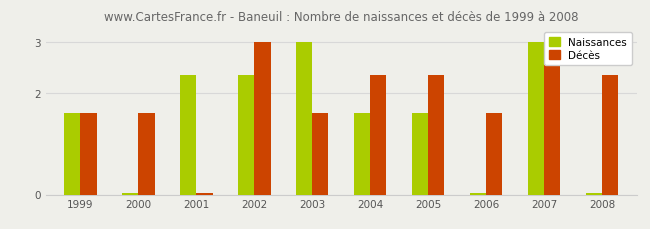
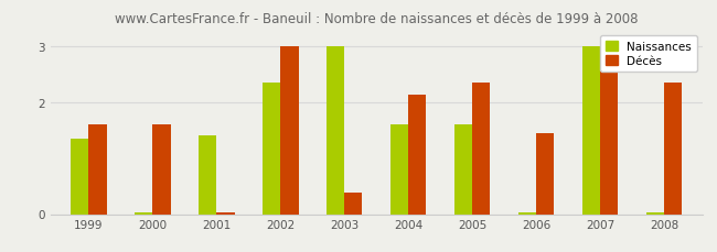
Naissances/1999: 1.60 -> 1.34
Naissances/2001: 2.35 -> 1.40
Décès/2003: 1.60 -> 0.38
Décès/2004: 2.35 -> 2.14
Décès/2006: 1.60 -> 1.44
